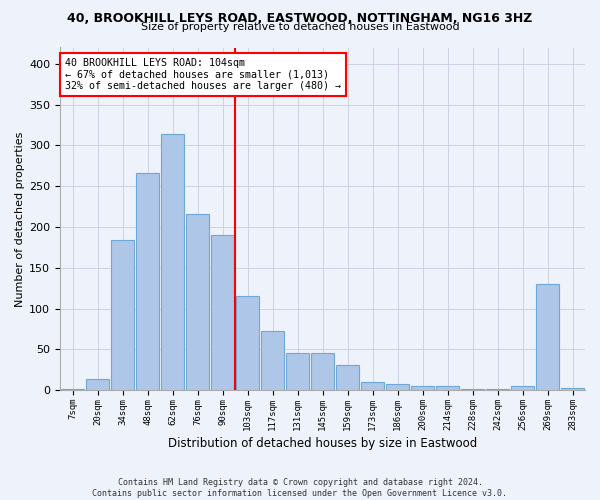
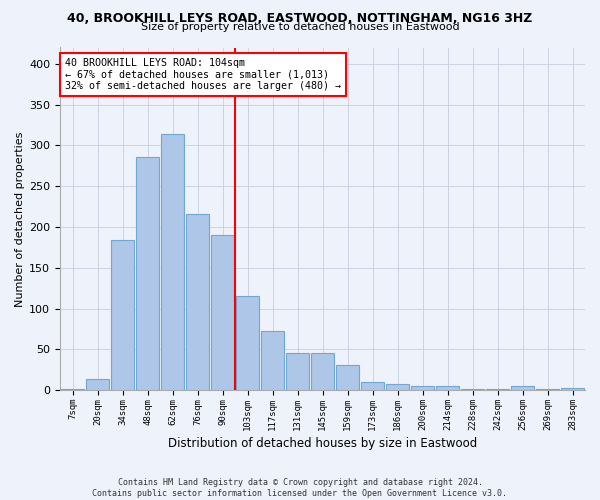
48sqm: 266 -> 286
269sqm: 130 -> 1
